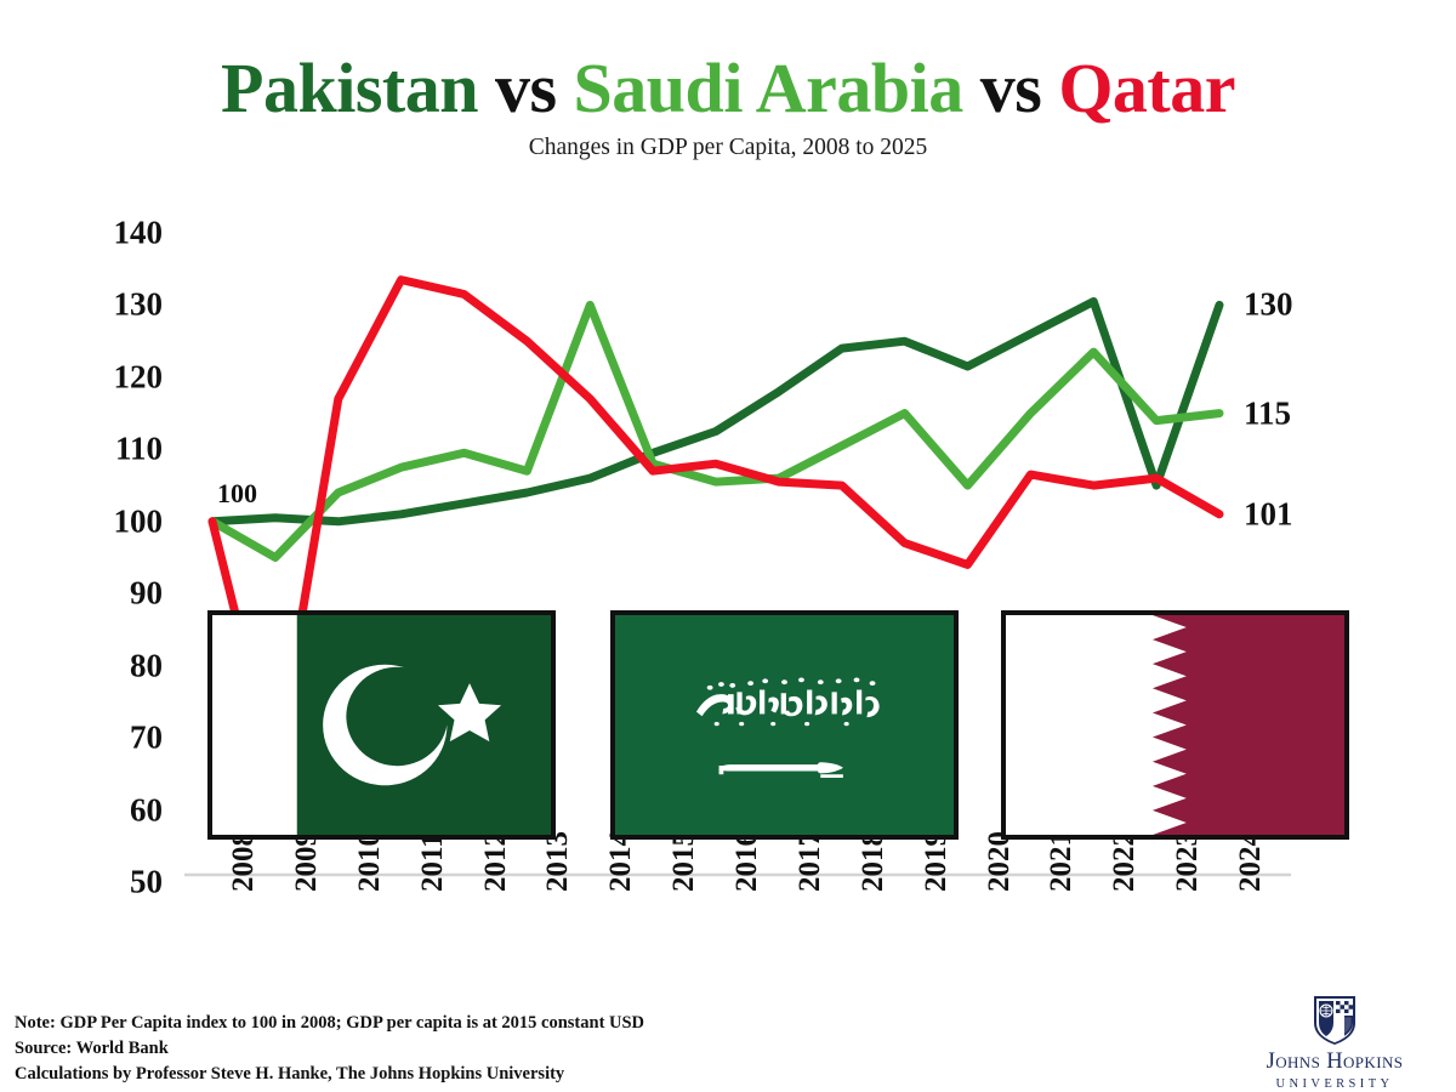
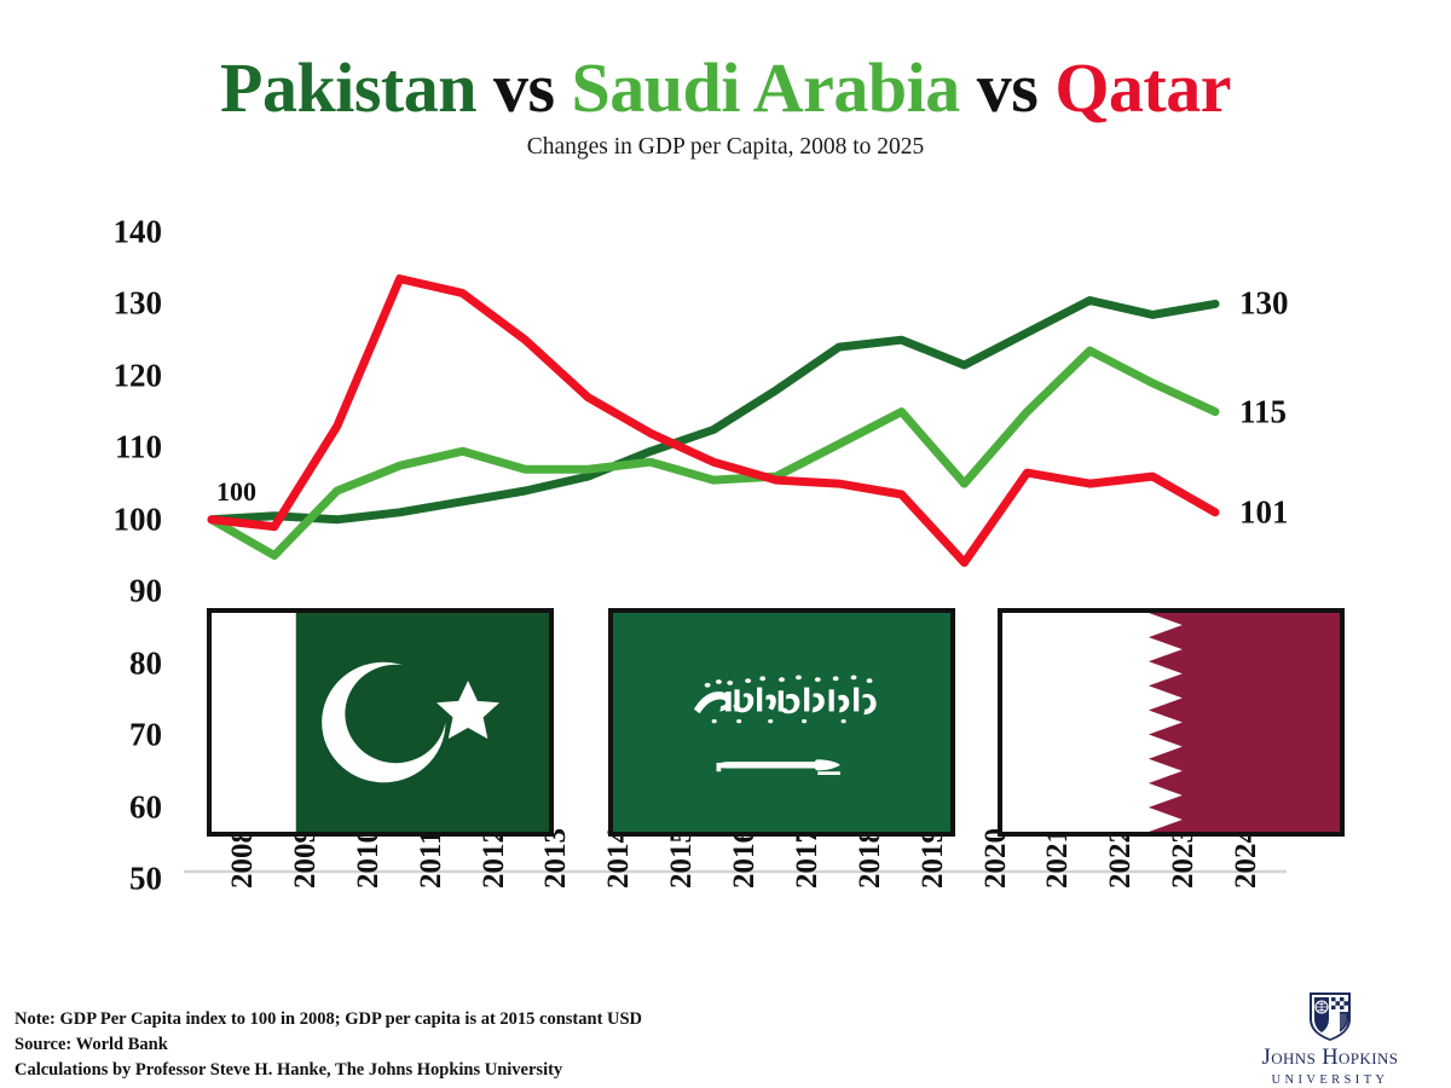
Qatar/2009: 65 -> 99
Qatar/2010: 117 -> 113
Saudi Arabia/2014: 130 -> 107
Qatar/2015: 107 -> 112
Qatar/2019: 97 -> 104
Pakistan/2023: 105 -> 128
Saudi Arabia/2023: 114 -> 119
